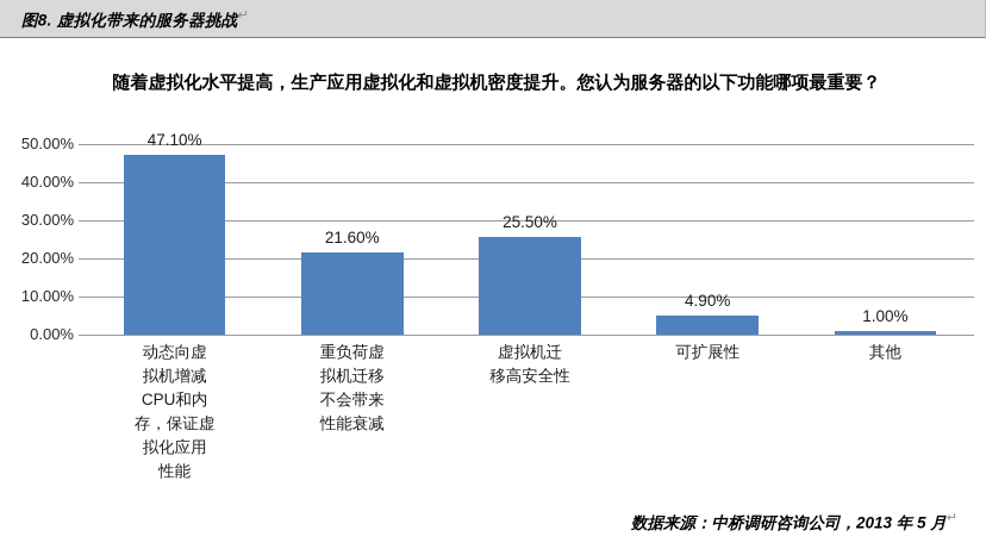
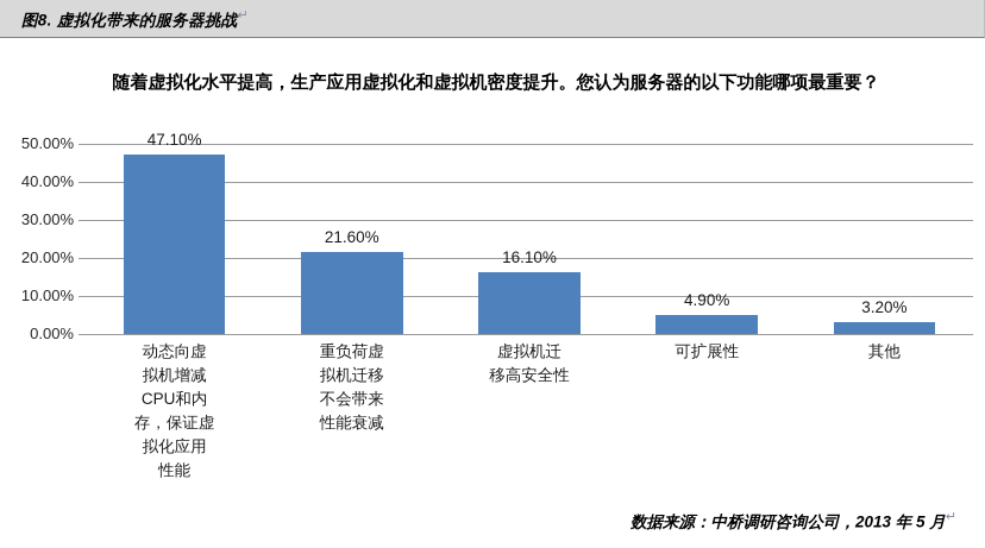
虚拟机迁移高安全性: 25.50% -> 16.10%
其他: 1.00% -> 3.20%
